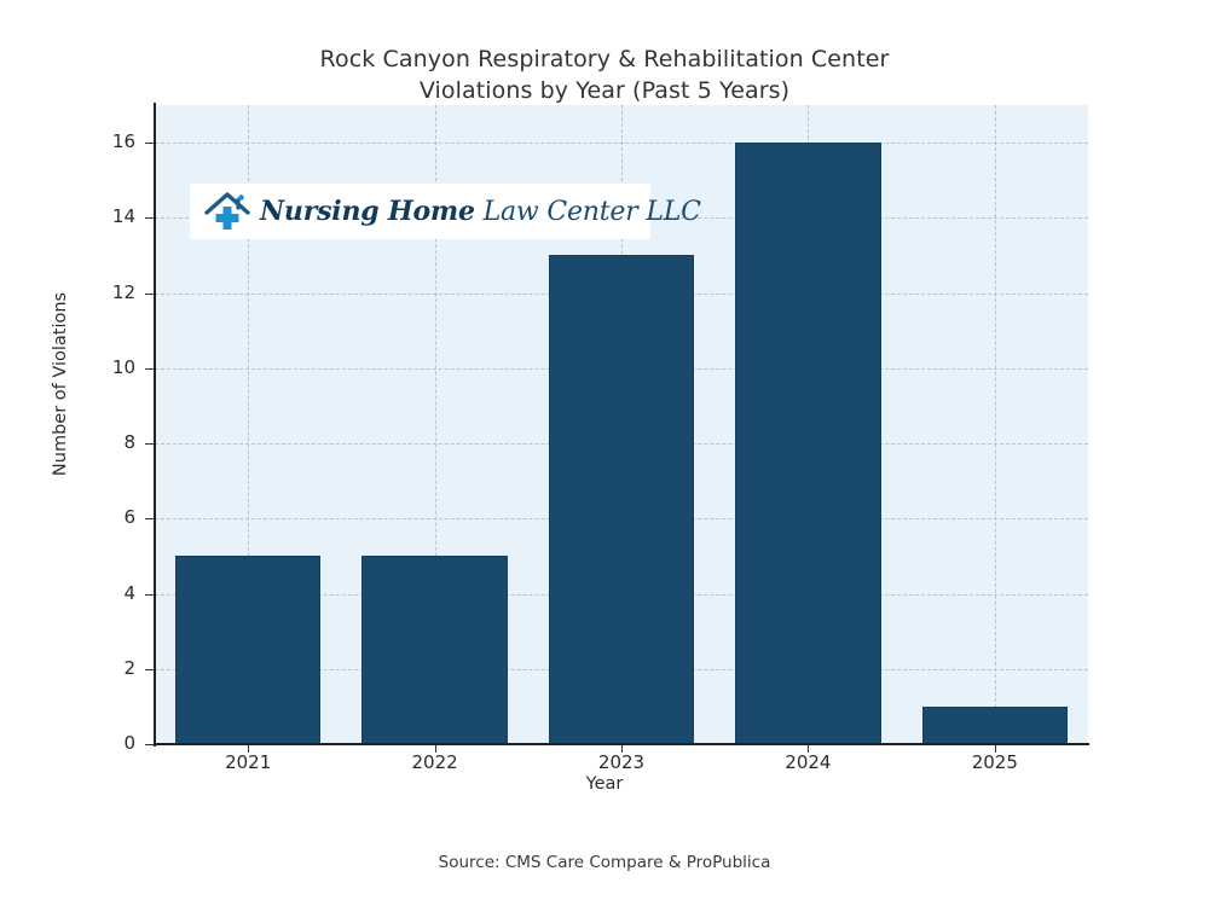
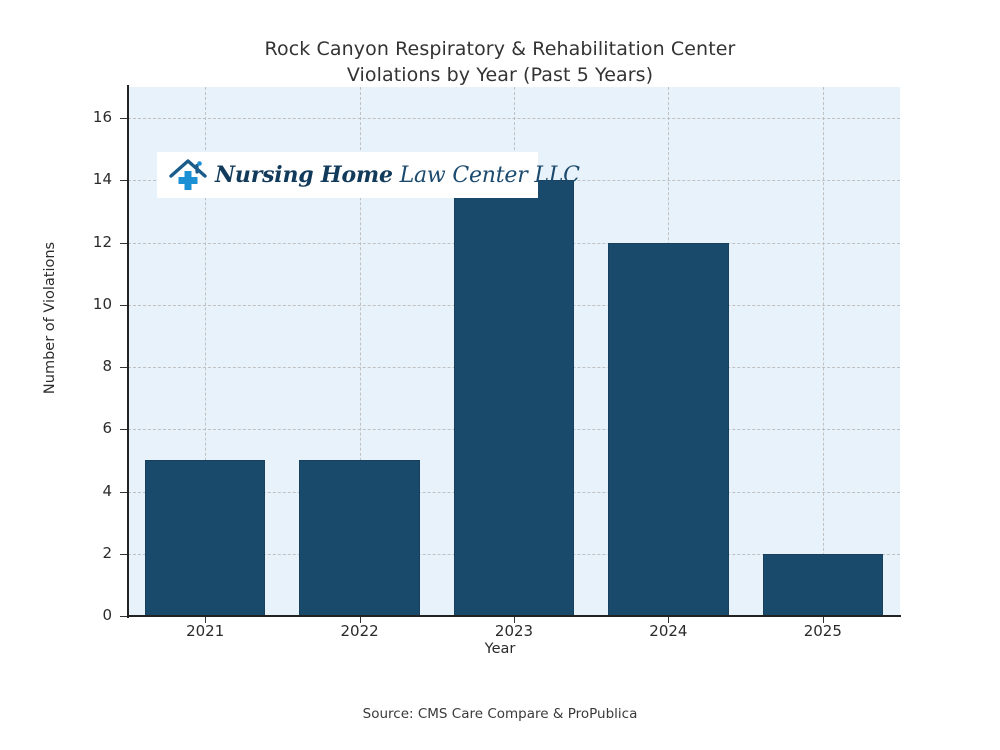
2023: 13 -> 14
2024: 16 -> 12
2025: 1 -> 2
